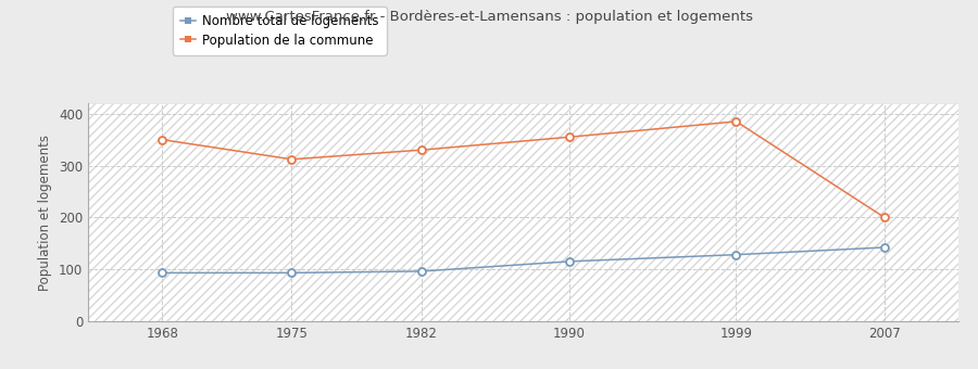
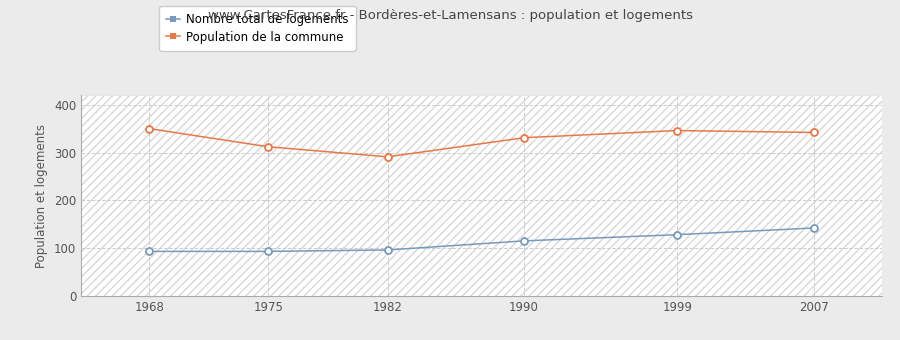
Population de la commune/1982: 330 -> 291
Population de la commune/1990: 355 -> 331
Population de la commune/1999: 385 -> 346
Population de la commune/2007: 200 -> 342
